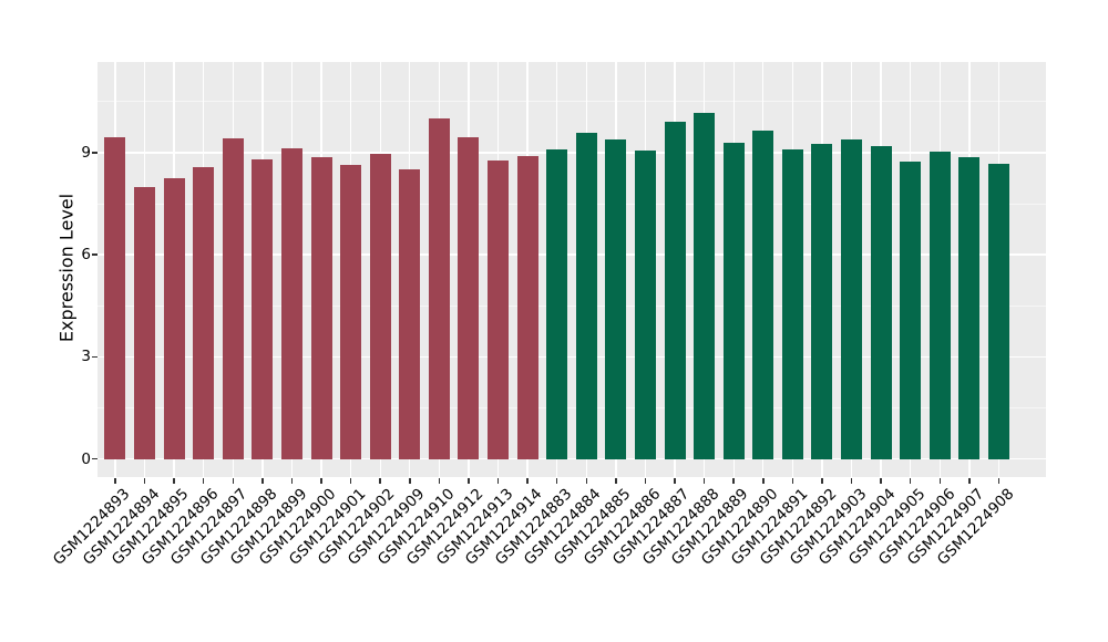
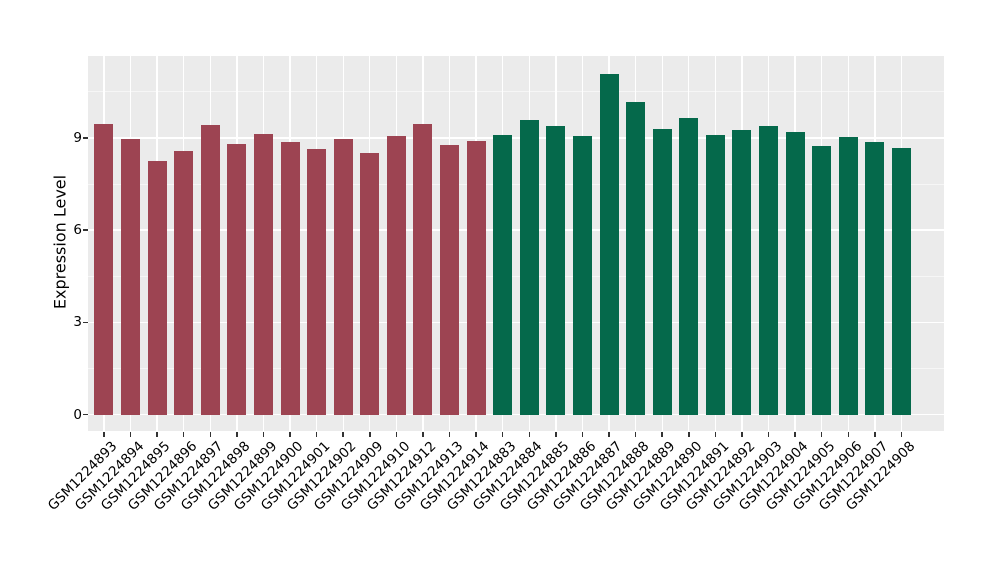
GSM1224894: 8.0 -> 9.0
GSM1224910: 10.0 -> 9.1
GSM1224887: 9.9 -> 11.1
